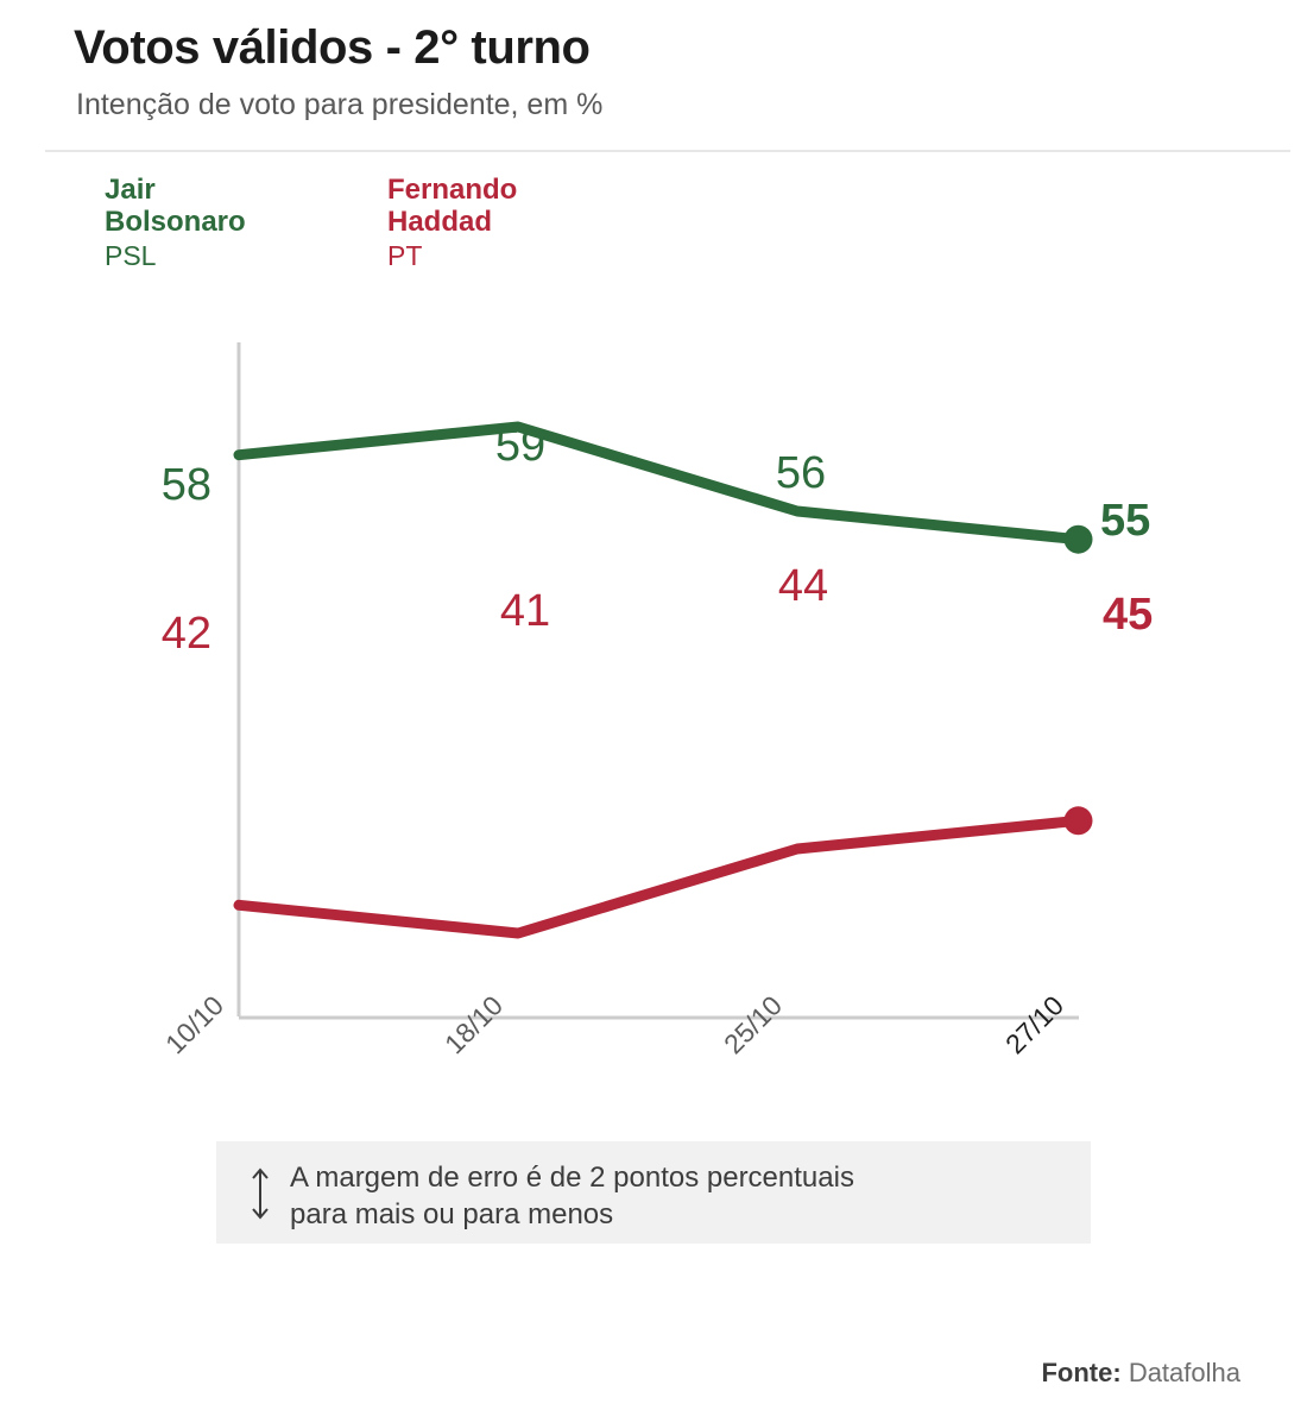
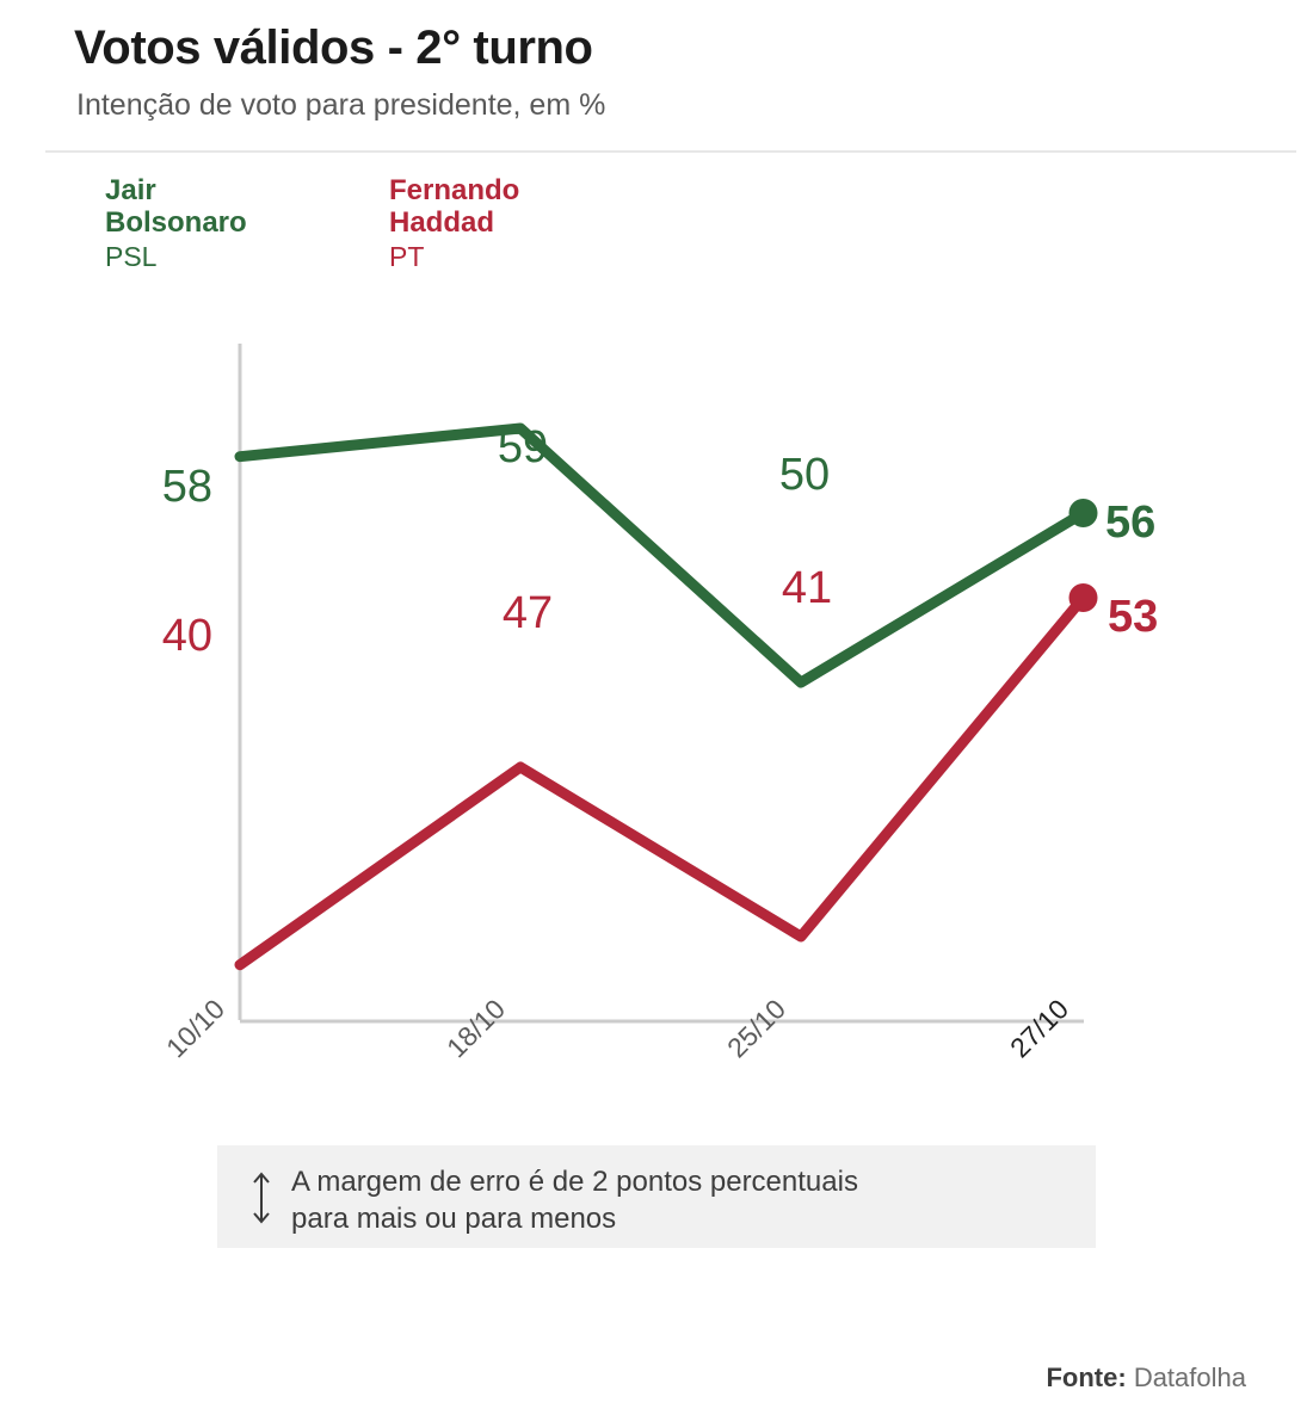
Fernando Haddad/10/10: 42 -> 40
Fernando Haddad/18/10: 41 -> 47
Jair Bolsonaro/25/10: 56 -> 50
Fernando Haddad/25/10: 44 -> 41
Jair Bolsonaro/27/10: 55 -> 56
Fernando Haddad/27/10: 45 -> 53
